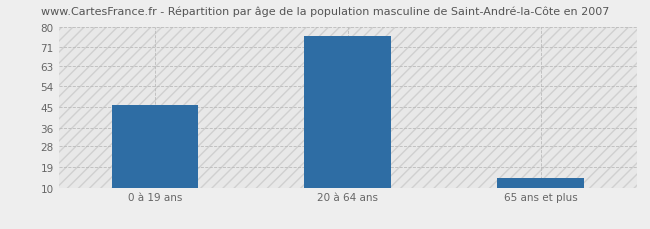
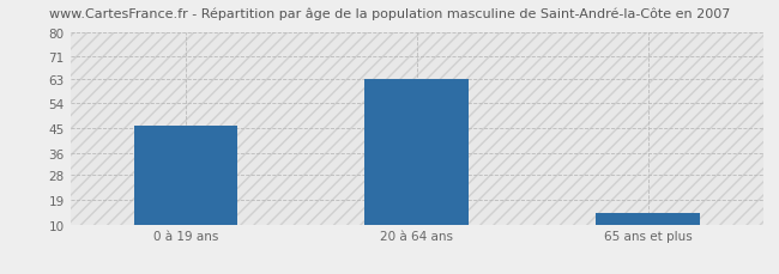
20 à 64 ans: 76 -> 63
